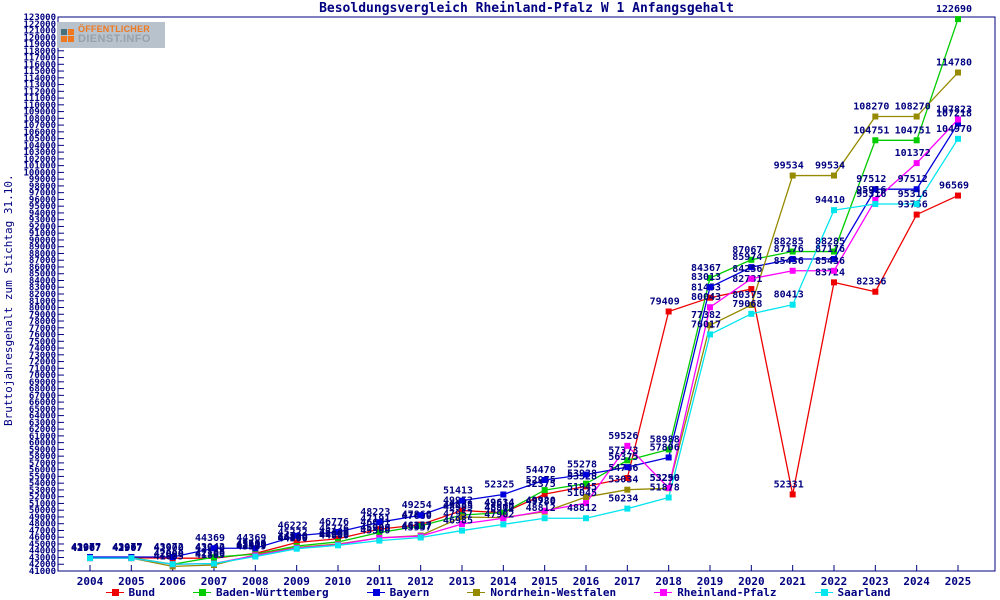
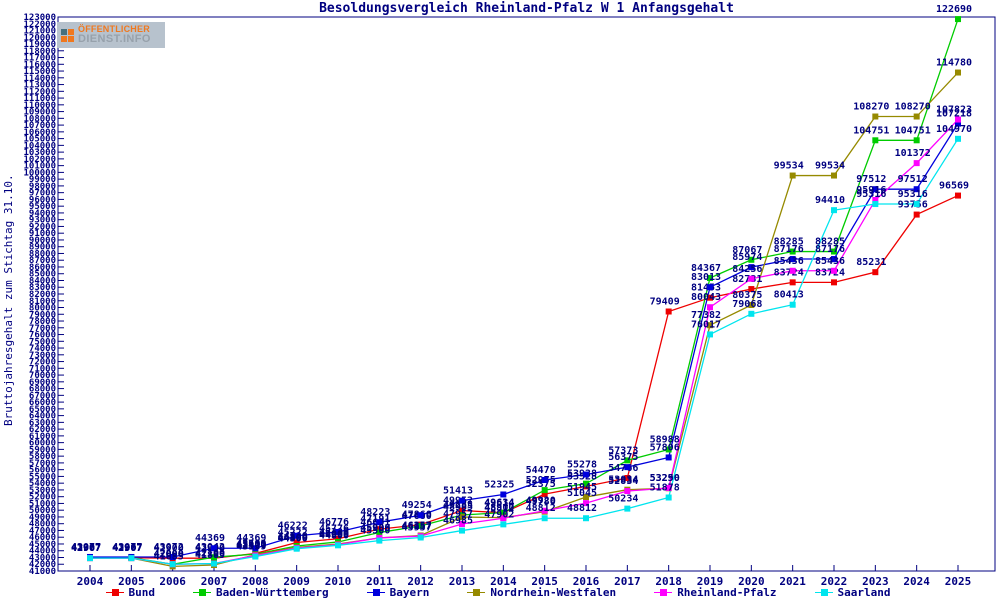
Rheinland-Pfalz/2017: 59526 -> 52834
Bund/2021: 52331 -> 83724
Bund/2023: 82336 -> 85231
